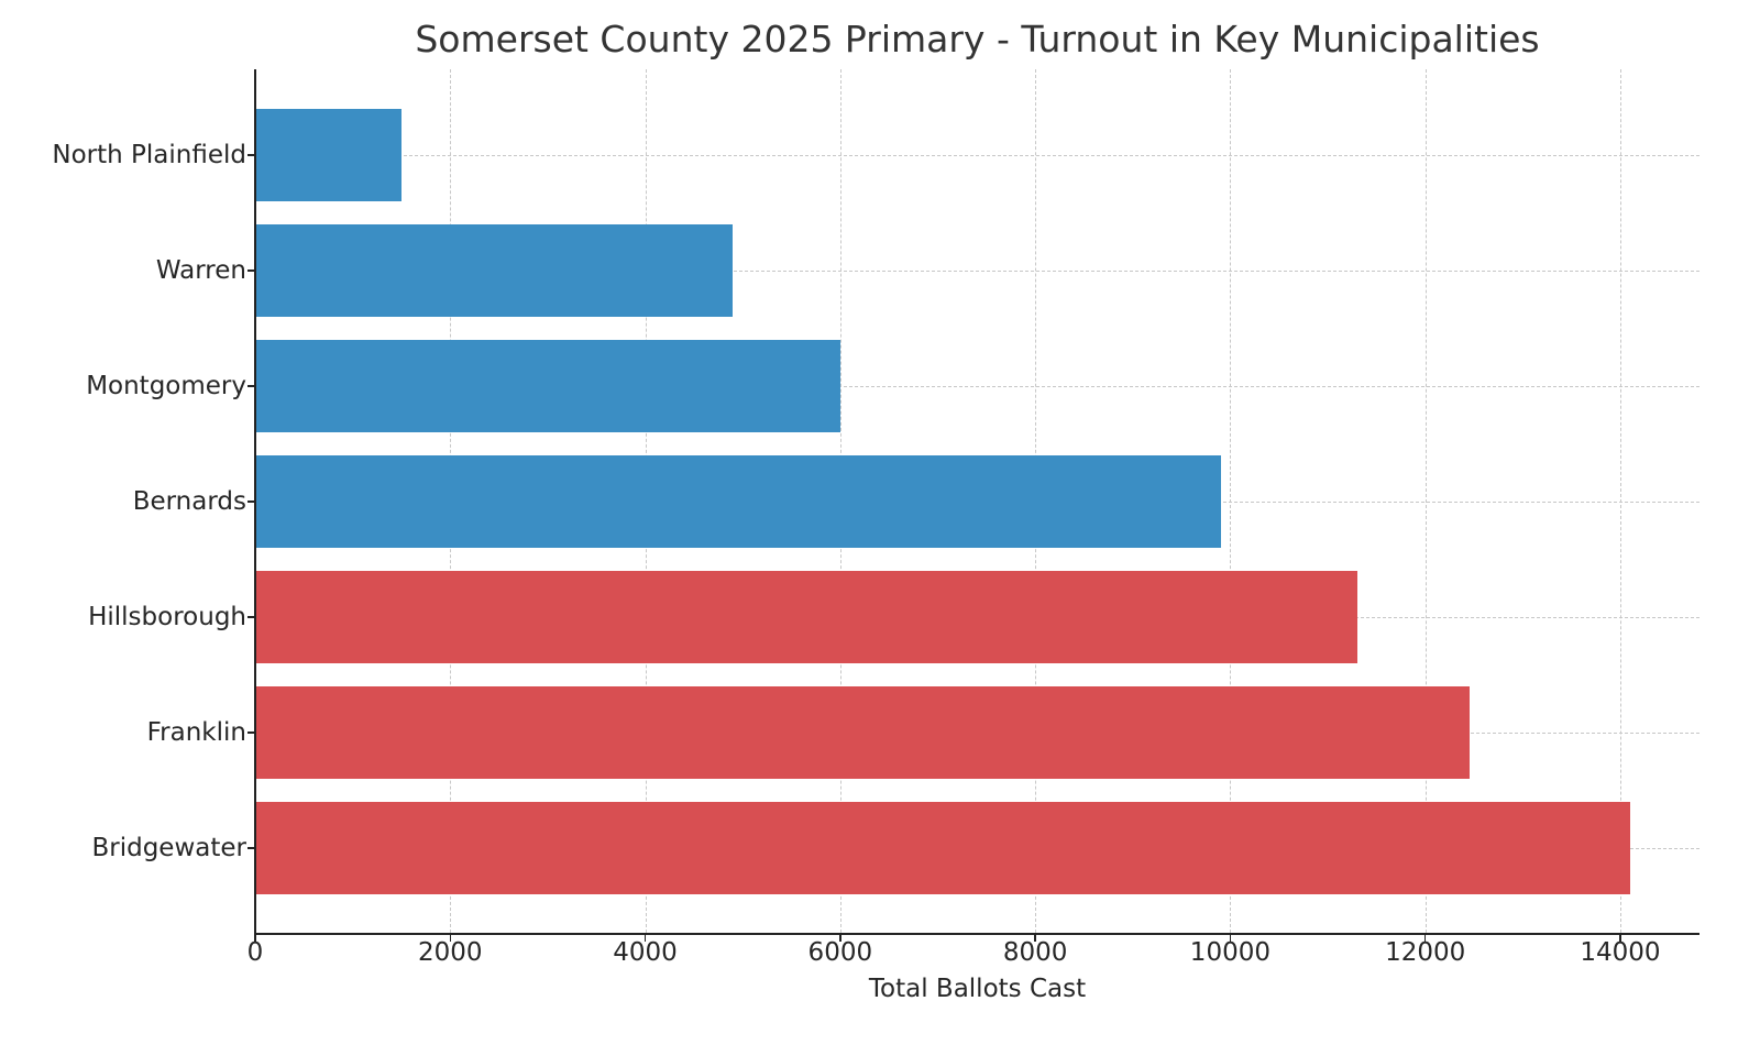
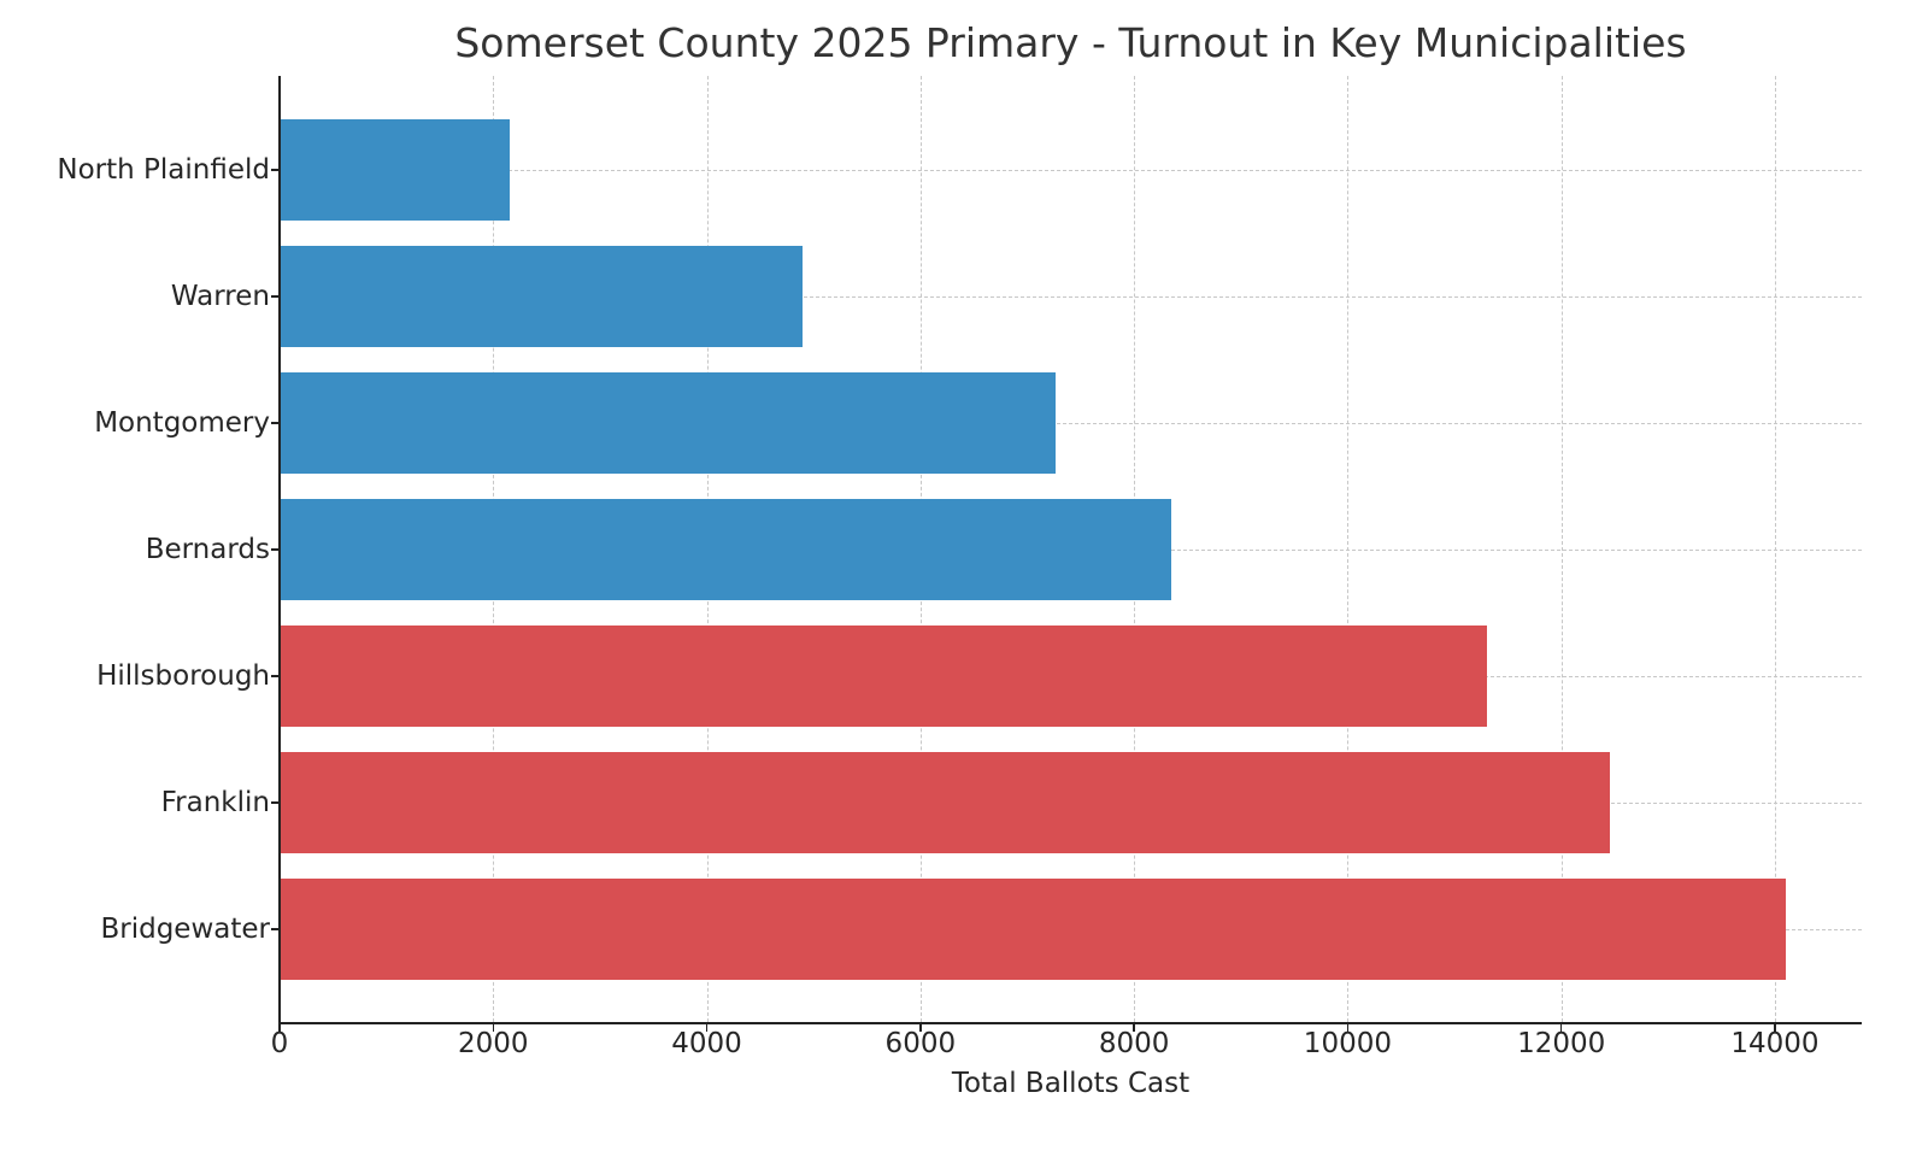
North Plainfield: 1500 -> 2200
Montgomery: 6000 -> 7300
Bernards: 9900 -> 8400
